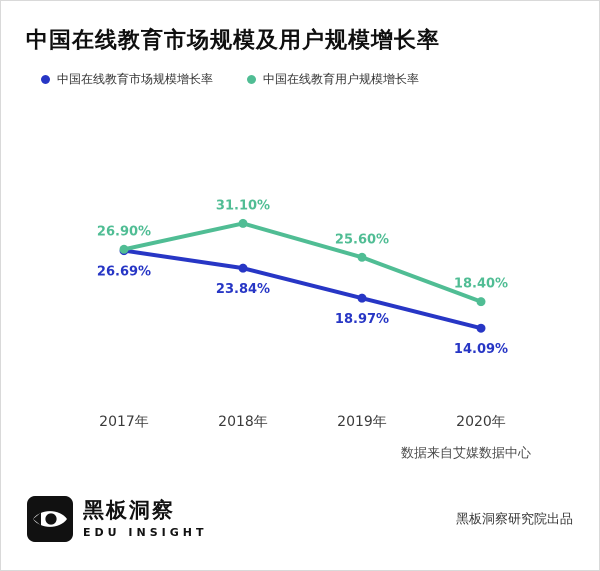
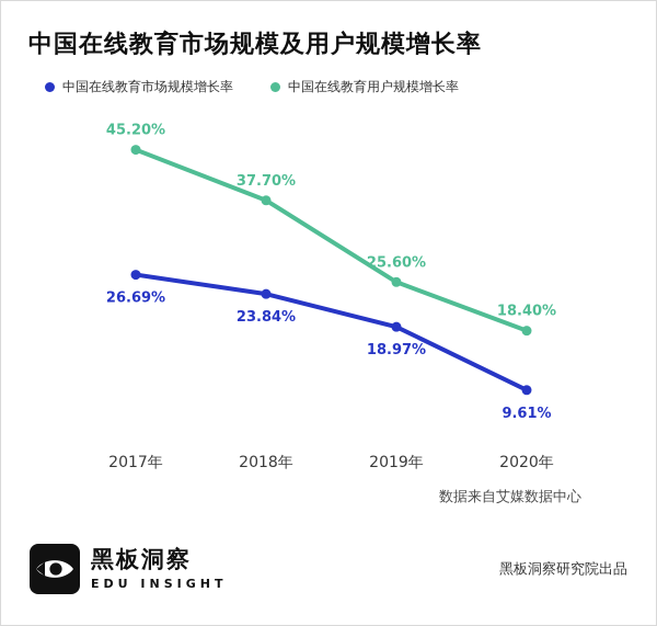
中国在线教育用户规模增长率/2017年: 26.90% -> 45.20%
中国在线教育用户规模增长率/2018年: 31.10% -> 37.70%
中国在线教育市场规模增长率/2020年: 14.09% -> 9.61%
